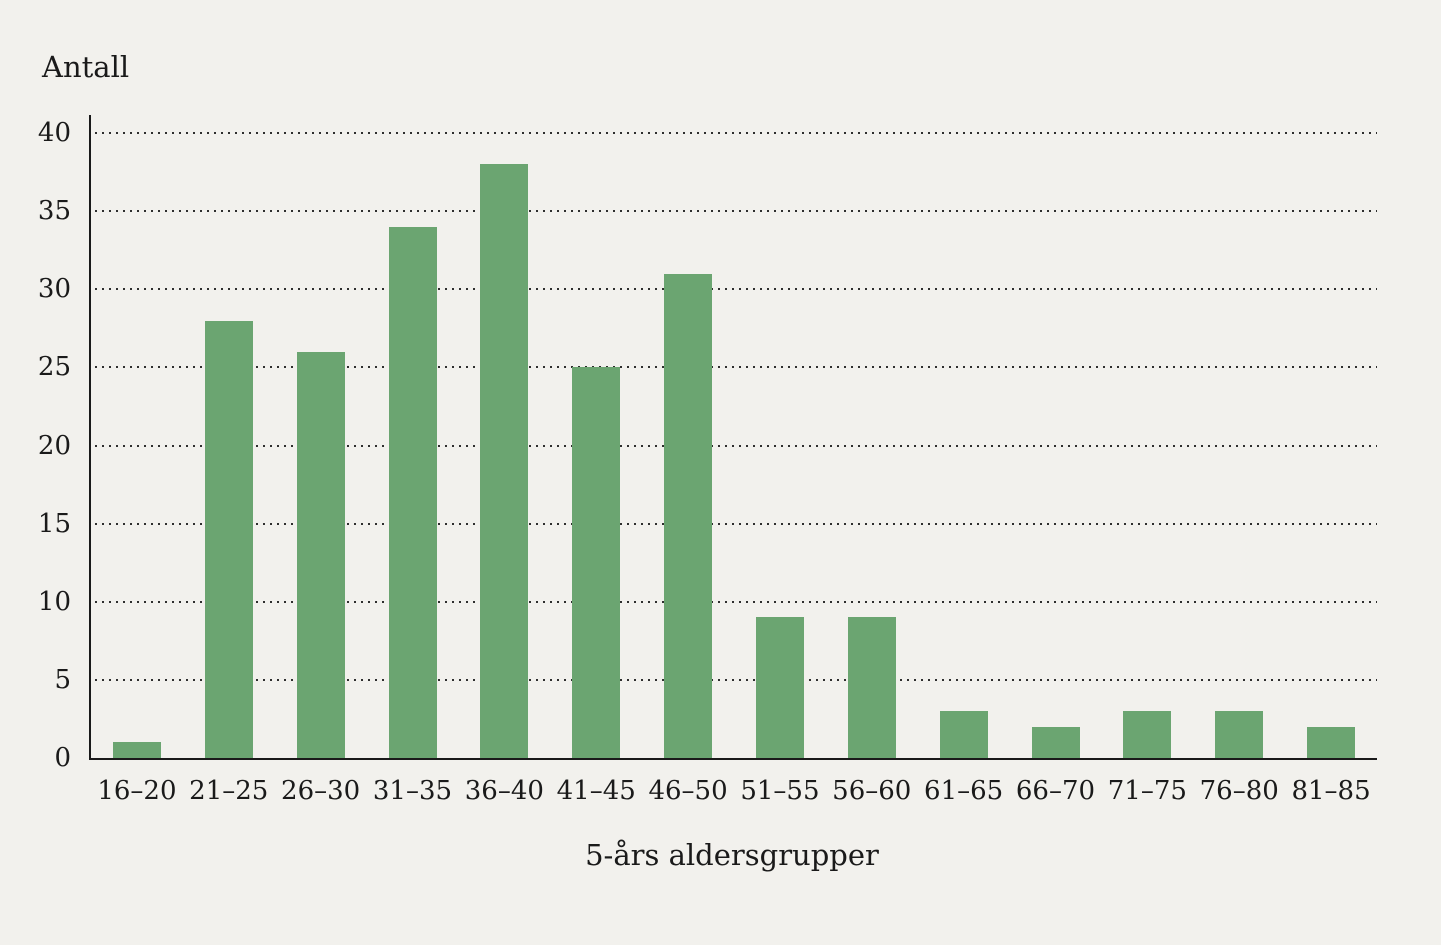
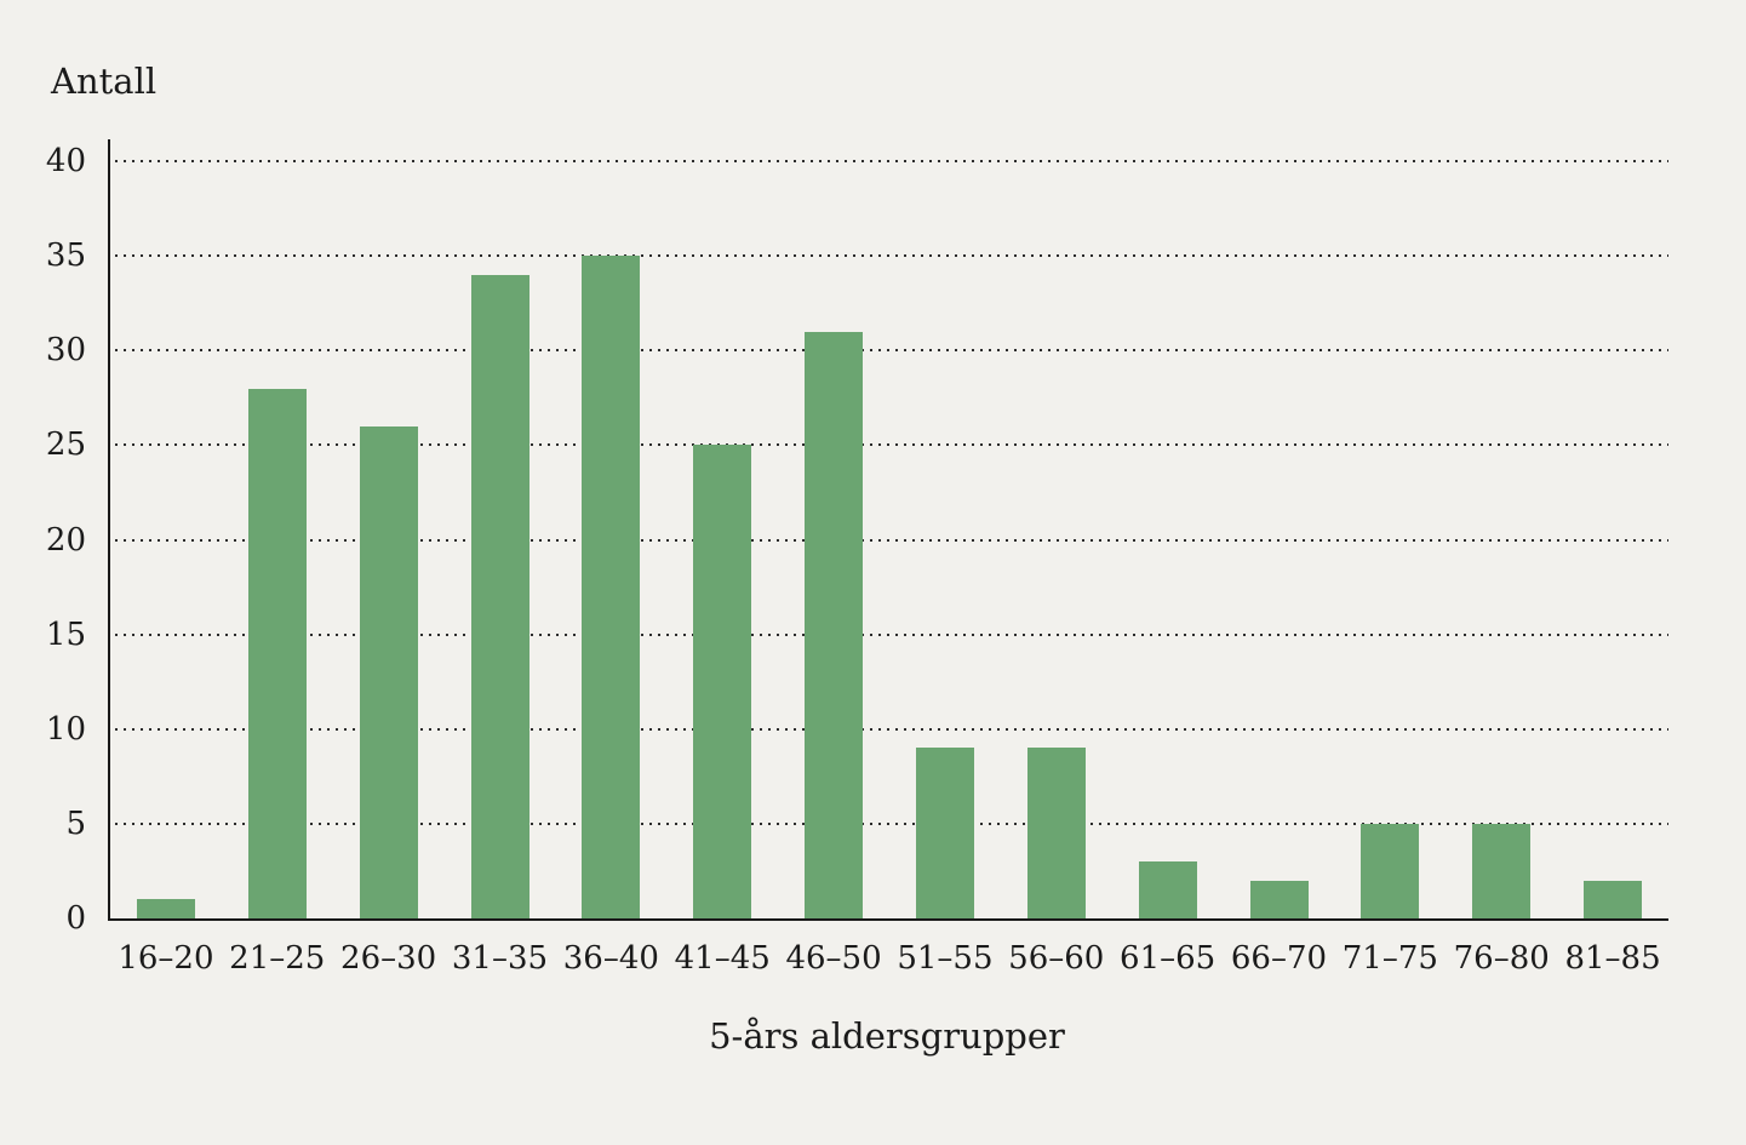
36–40: 38 -> 35
71–75: 3 -> 5
76–80: 3 -> 5
